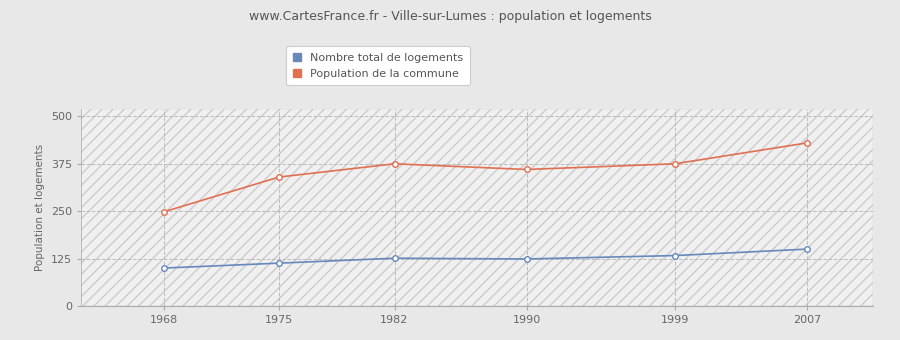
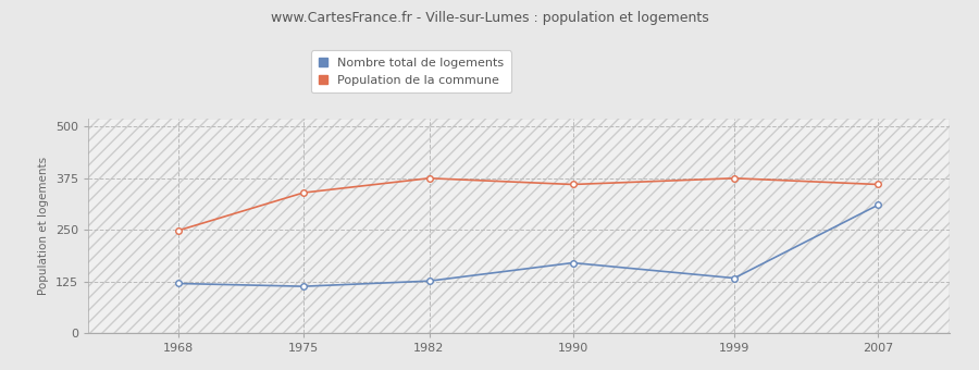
Nombre total de logements/1968: 100 -> 120
Nombre total de logements/1990: 124 -> 170
Nombre total de logements/2007: 150 -> 310
Population de la commune/2007: 430 -> 360
